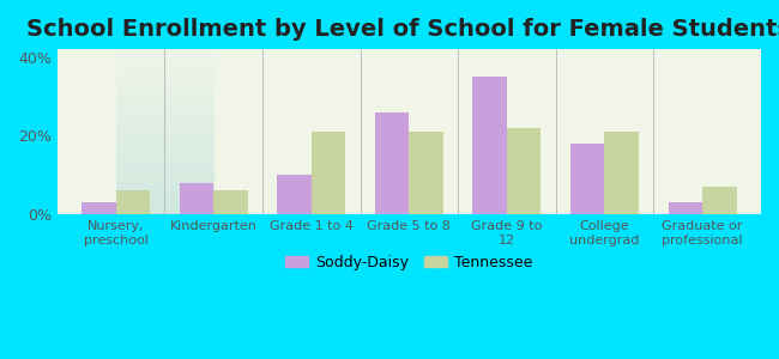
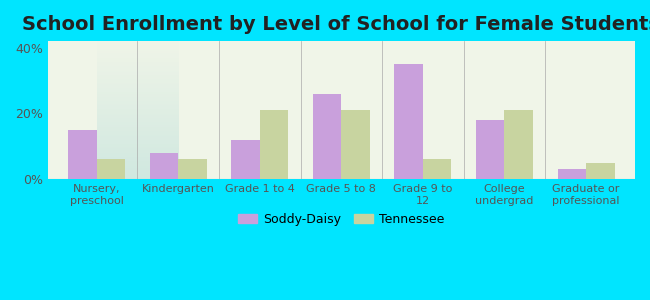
Soddy-Daisy/Nursery, preschool: 3% -> 15%
Soddy-Daisy/Grade 1 to 4: 10% -> 12%
Tennessee/Grade 9 to 12: 22% -> 6%
Tennessee/Graduate or professional: 7% -> 5%
